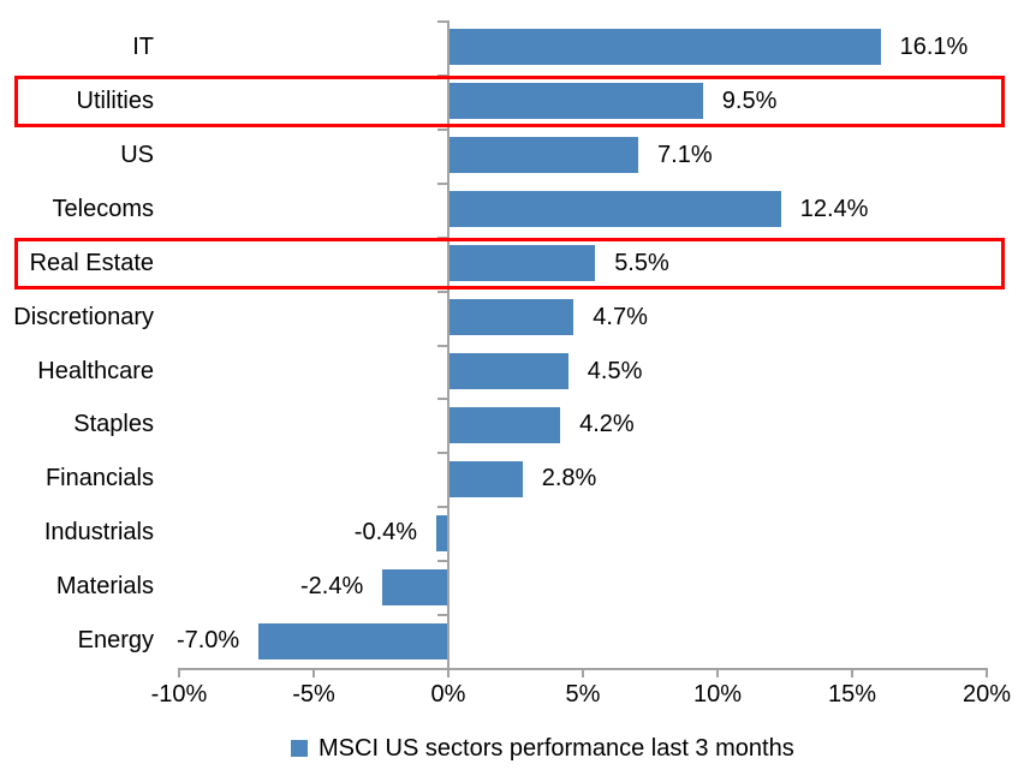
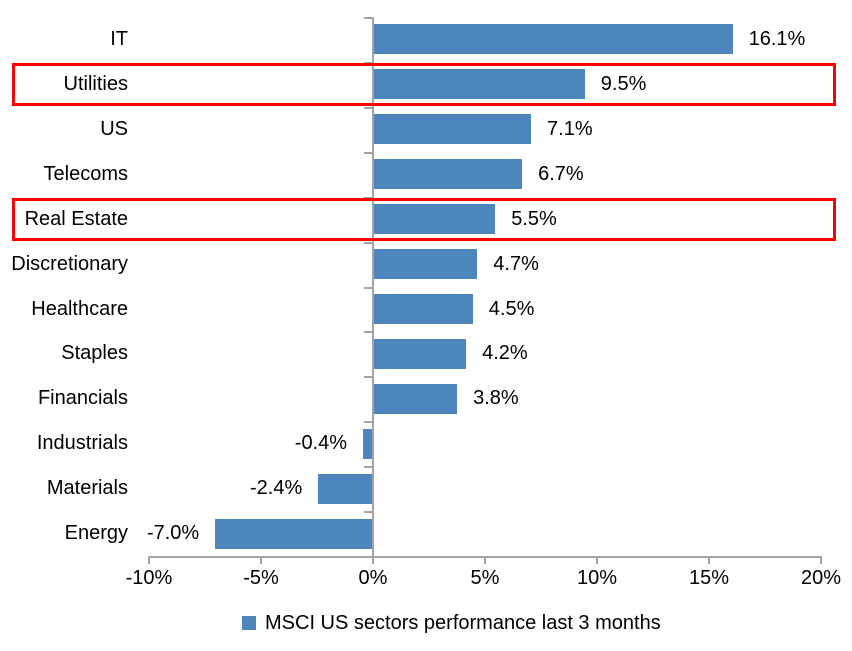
Telecoms: 12.4% -> 6.7%
Financials: 2.8% -> 3.8%
